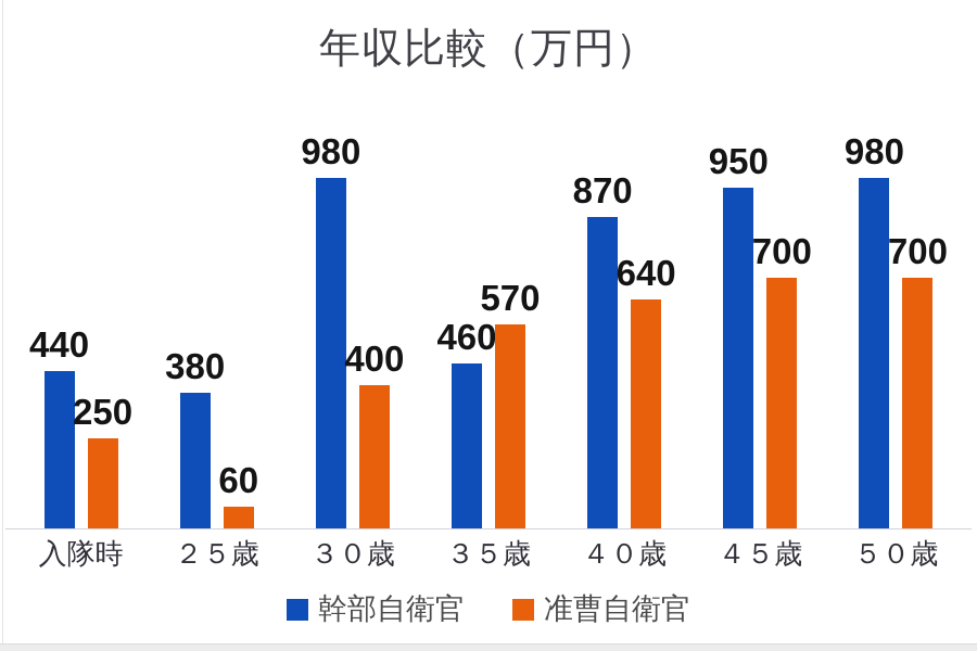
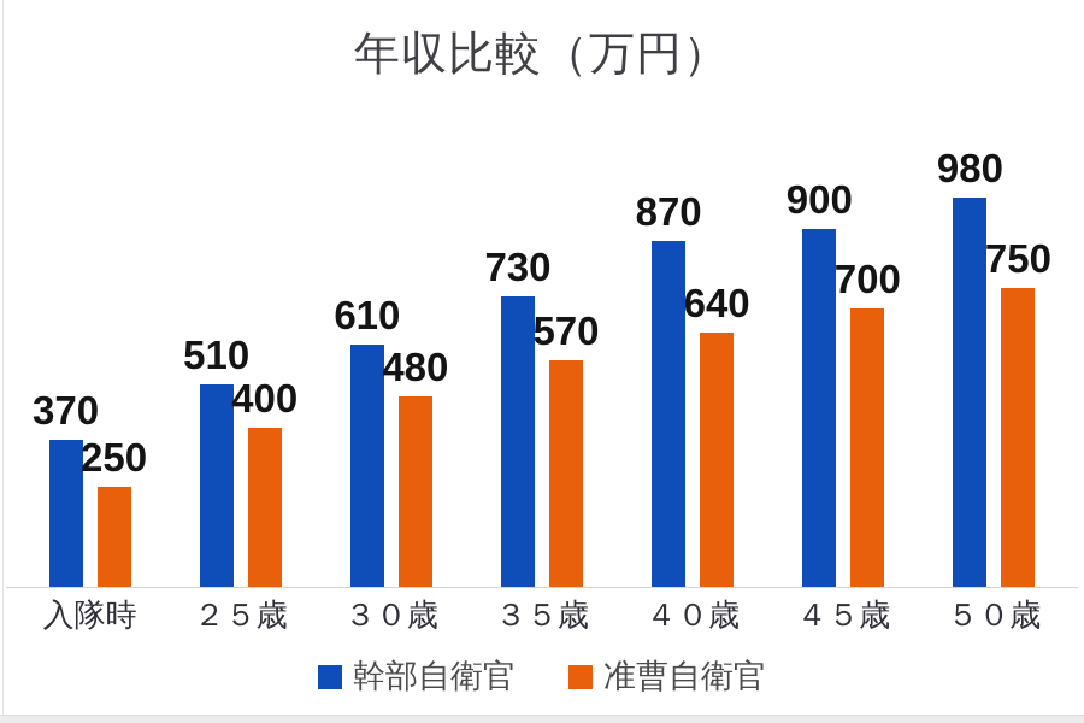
幹部自衛官/入隊時: 440 -> 370
幹部自衛官/２５歳: 380 -> 510
准曹自衛官/２５歳: 60 -> 400
幹部自衛官/３０歳: 980 -> 610
准曹自衛官/３０歳: 400 -> 480
幹部自衛官/３５歳: 460 -> 730
幹部自衛官/４５歳: 950 -> 900
准曹自衛官/５０歳: 700 -> 750
